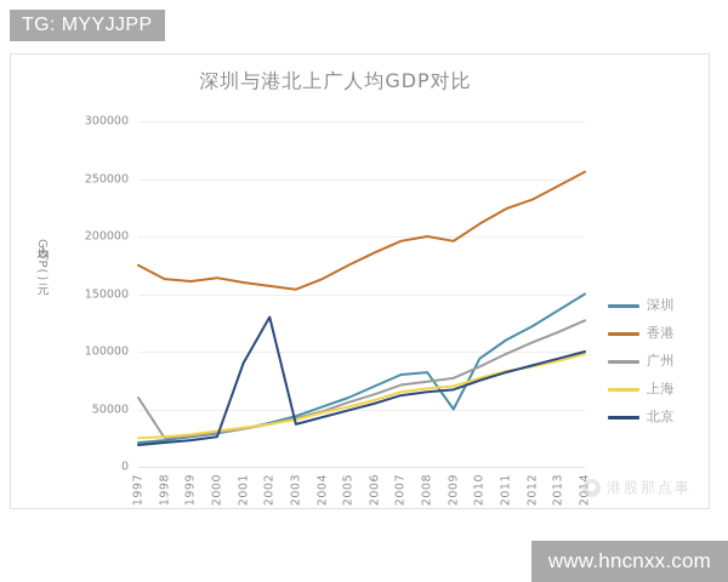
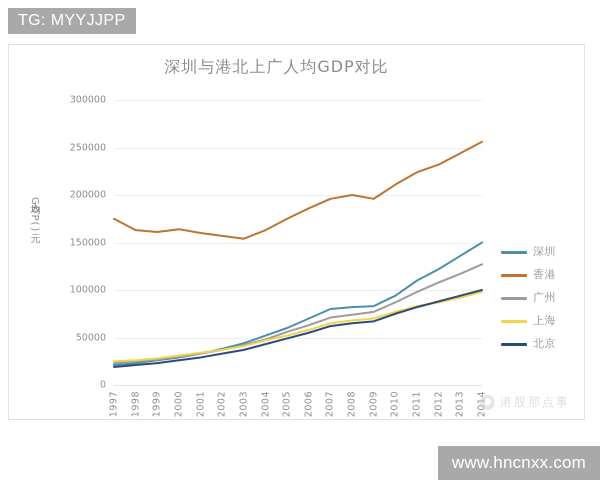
广州/1997: 60000 -> 20000
北京/2001: 90000 -> 30000
北京/2002: 130000 -> 30000
深圳/2009: 50000 -> 80000
